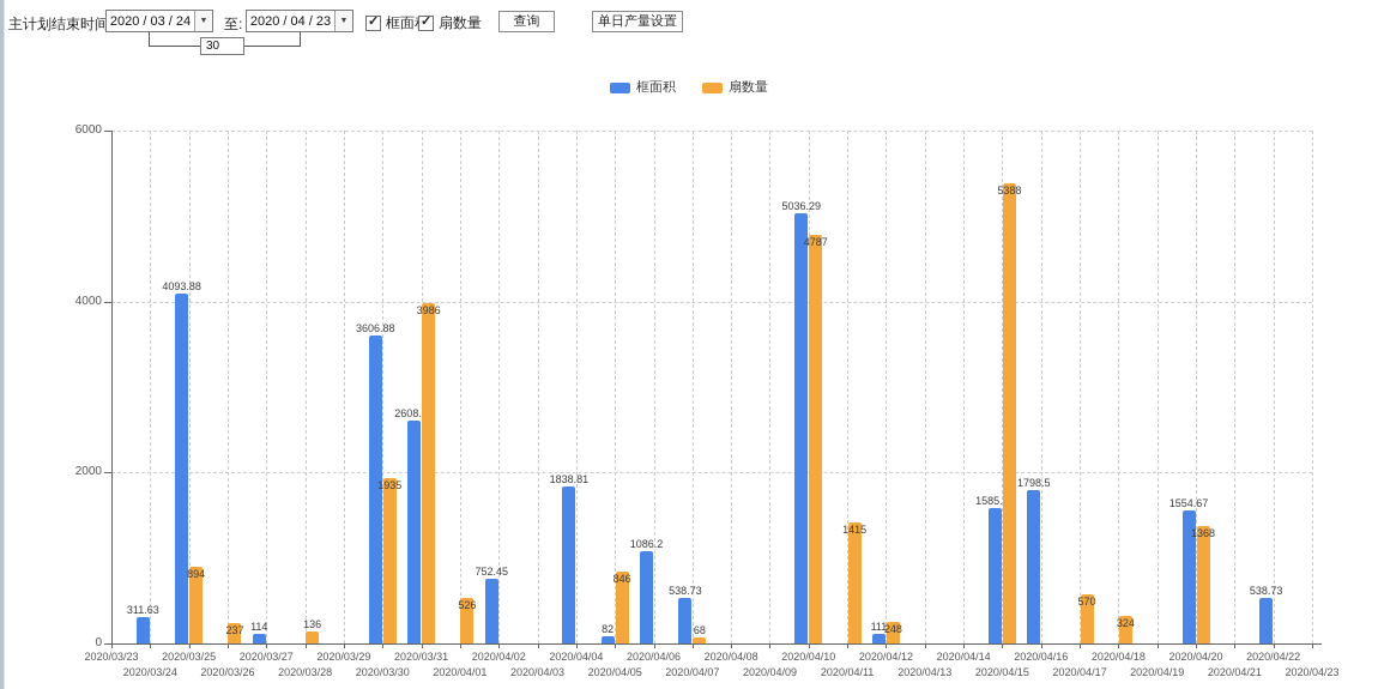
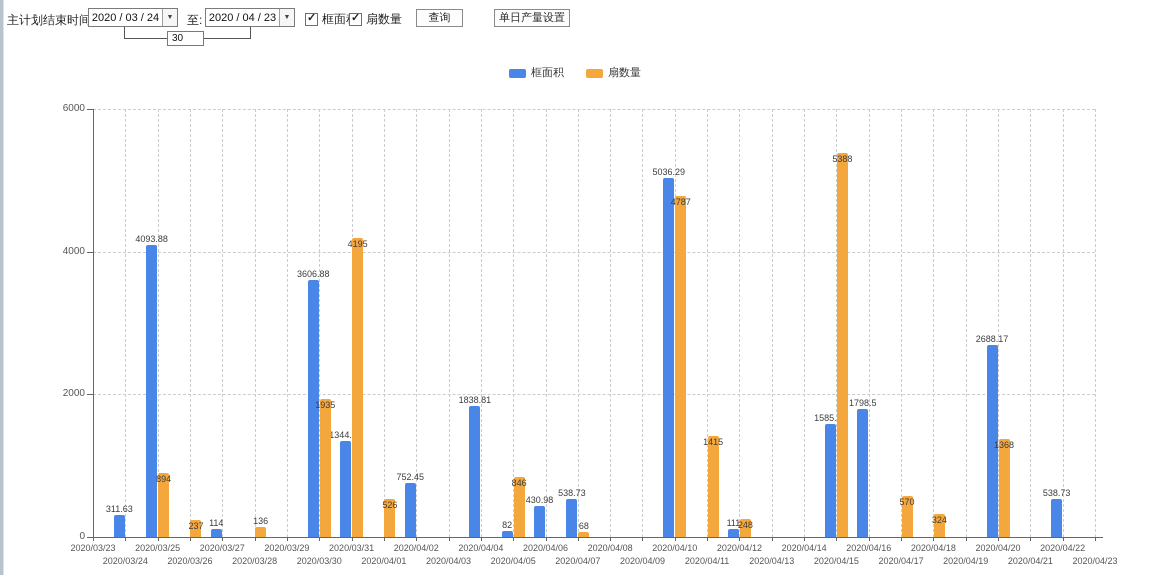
框面积/2020/03/31: 2608.65 -> 1344.95
扇数量/2020/03/31: 3986 -> 4195
框面积/2020/04/06: 1086.2 -> 430.98
框面积/2020/04/20: 1554.67 -> 2688.17
